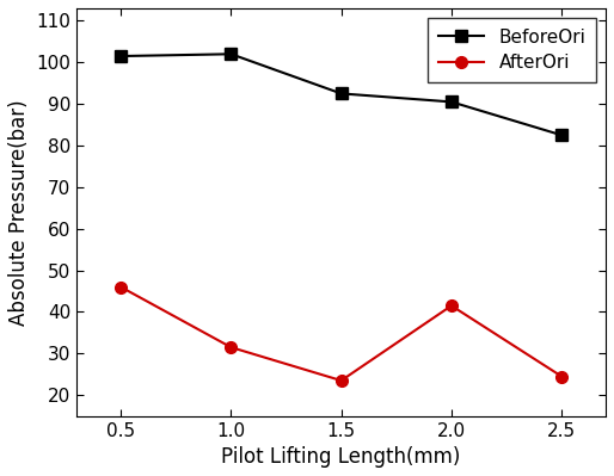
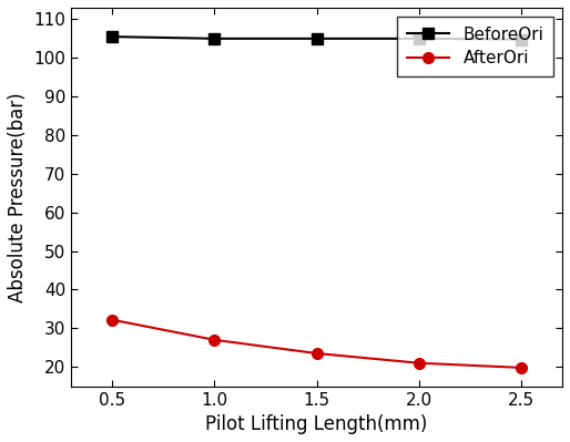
BeforeOri/0.5: 101.5 -> 105.5
AfterOri/0.5: 46.0 -> 32.2
BeforeOri/1.0: 102.0 -> 105.0
AfterOri/1.0: 31.5 -> 27.0
BeforeOri/1.5: 92.5 -> 105.0
BeforeOri/2.0: 90.5 -> 105.0
AfterOri/2.0: 41.5 -> 21.0
BeforeOri/2.5: 82.5 -> 104.8
AfterOri/2.5: 24.5 -> 19.8
